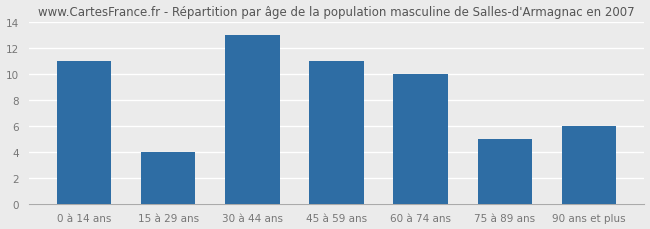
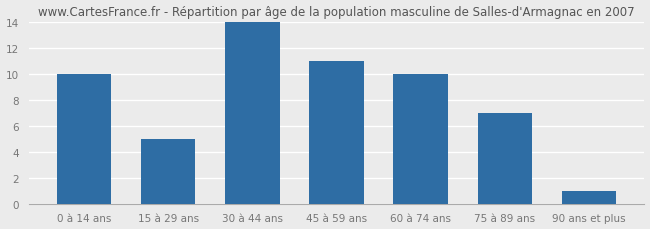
0 à 14 ans: 11 -> 10
15 à 29 ans: 4 -> 5
30 à 44 ans: 13 -> 14
75 à 89 ans: 5 -> 7
90 ans et plus: 6 -> 1
